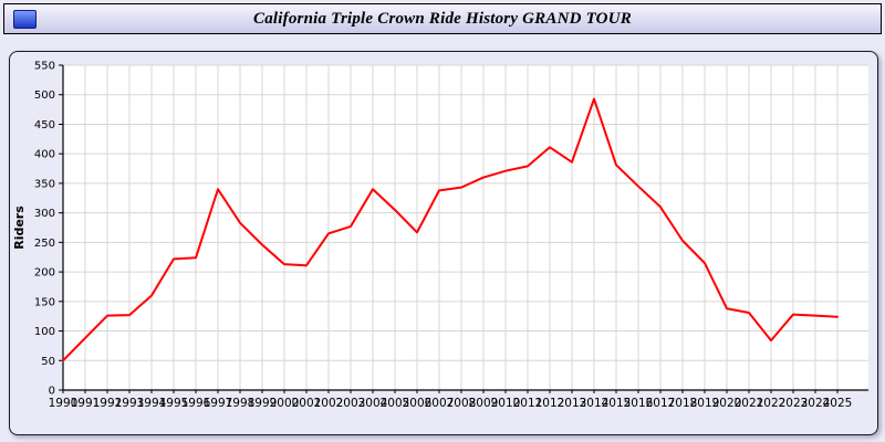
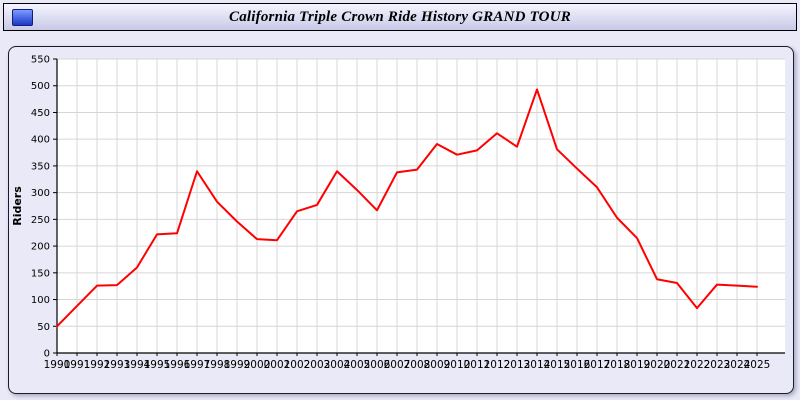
2009: 360 -> 390
